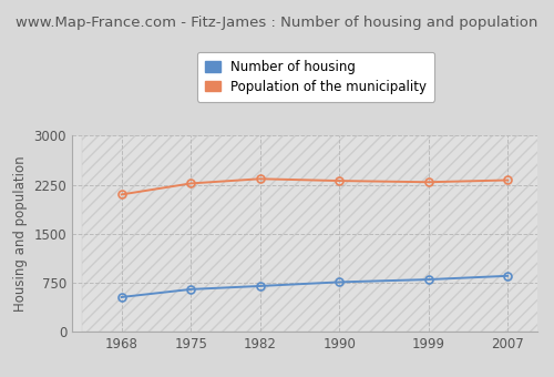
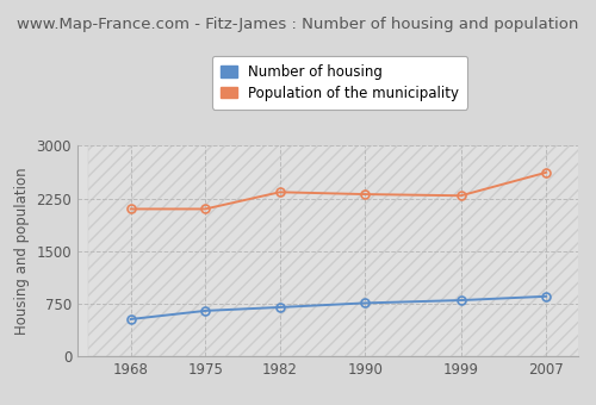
Population of the municipality/1975: 2270 -> 2100
Population of the municipality/2007: 2320 -> 2620
